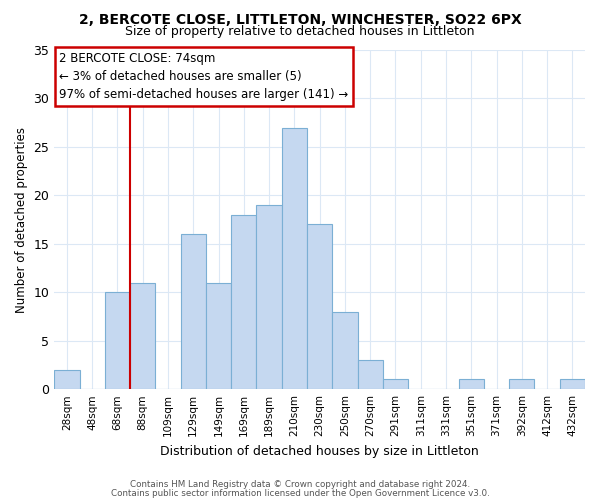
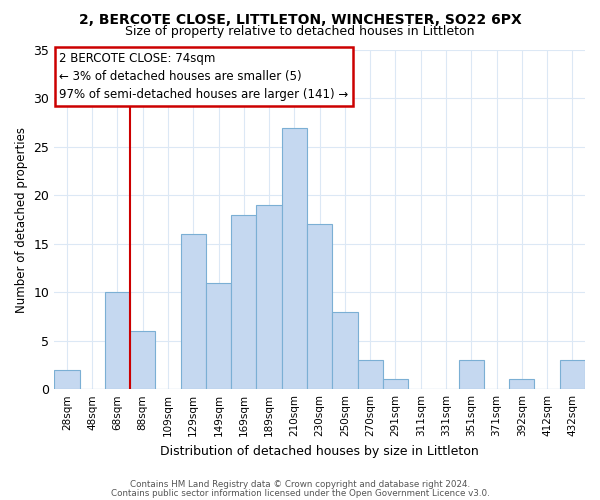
88sqm: 11 -> 6
351sqm: 1 -> 3
432sqm: 1 -> 3
